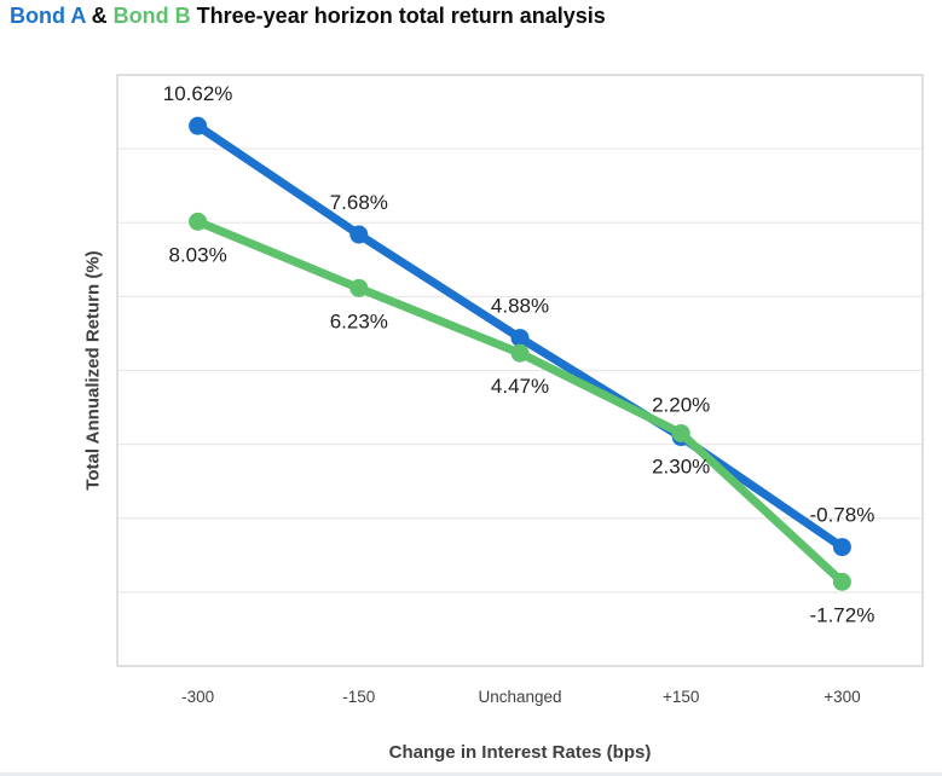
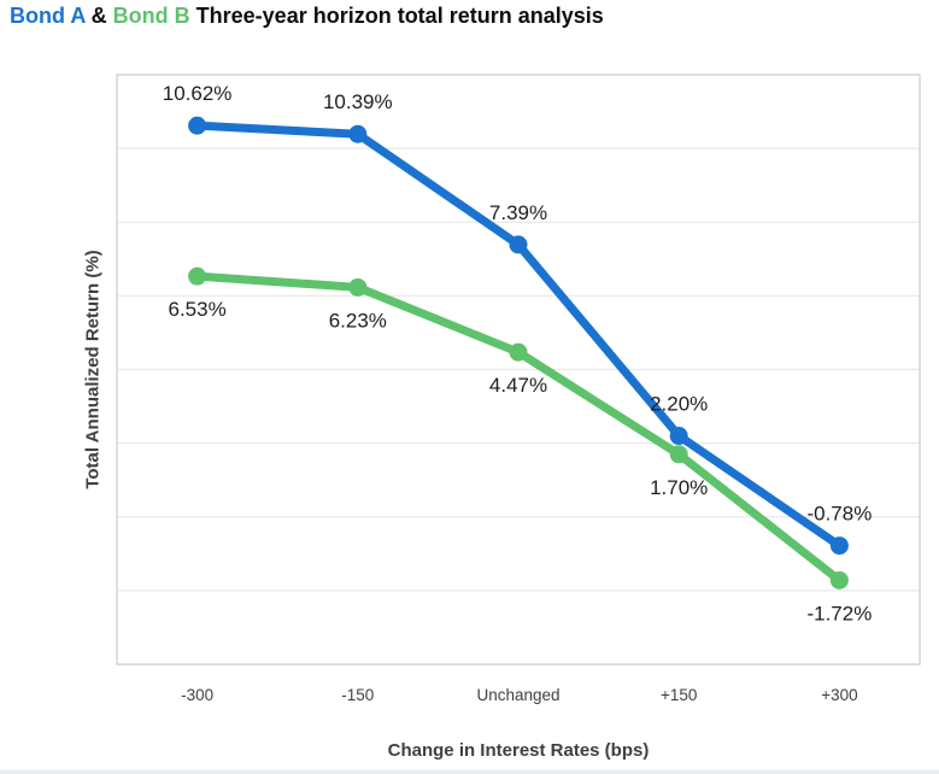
Bond B/-300: 8.03% -> 6.53%
Bond A/-150: 7.68% -> 10.39%
Bond A/Unchanged: 4.88% -> 7.39%
Bond B/+150: 2.30% -> 1.70%
